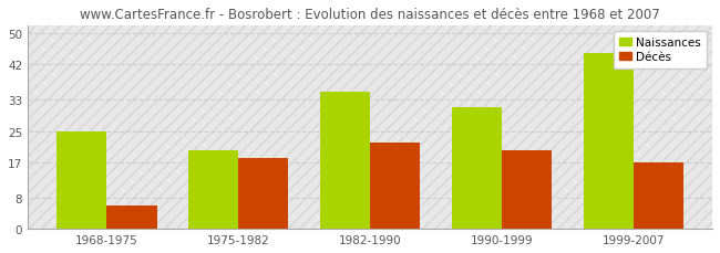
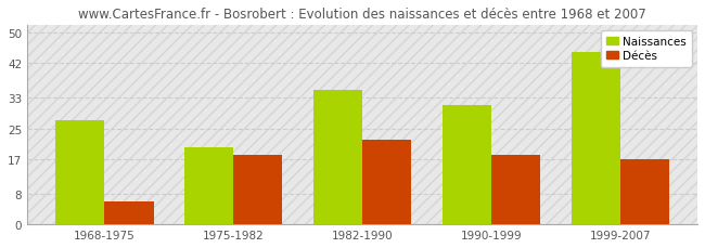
Naissances/1968-1975: 25 -> 27
Décès/1990-1999: 20 -> 18
